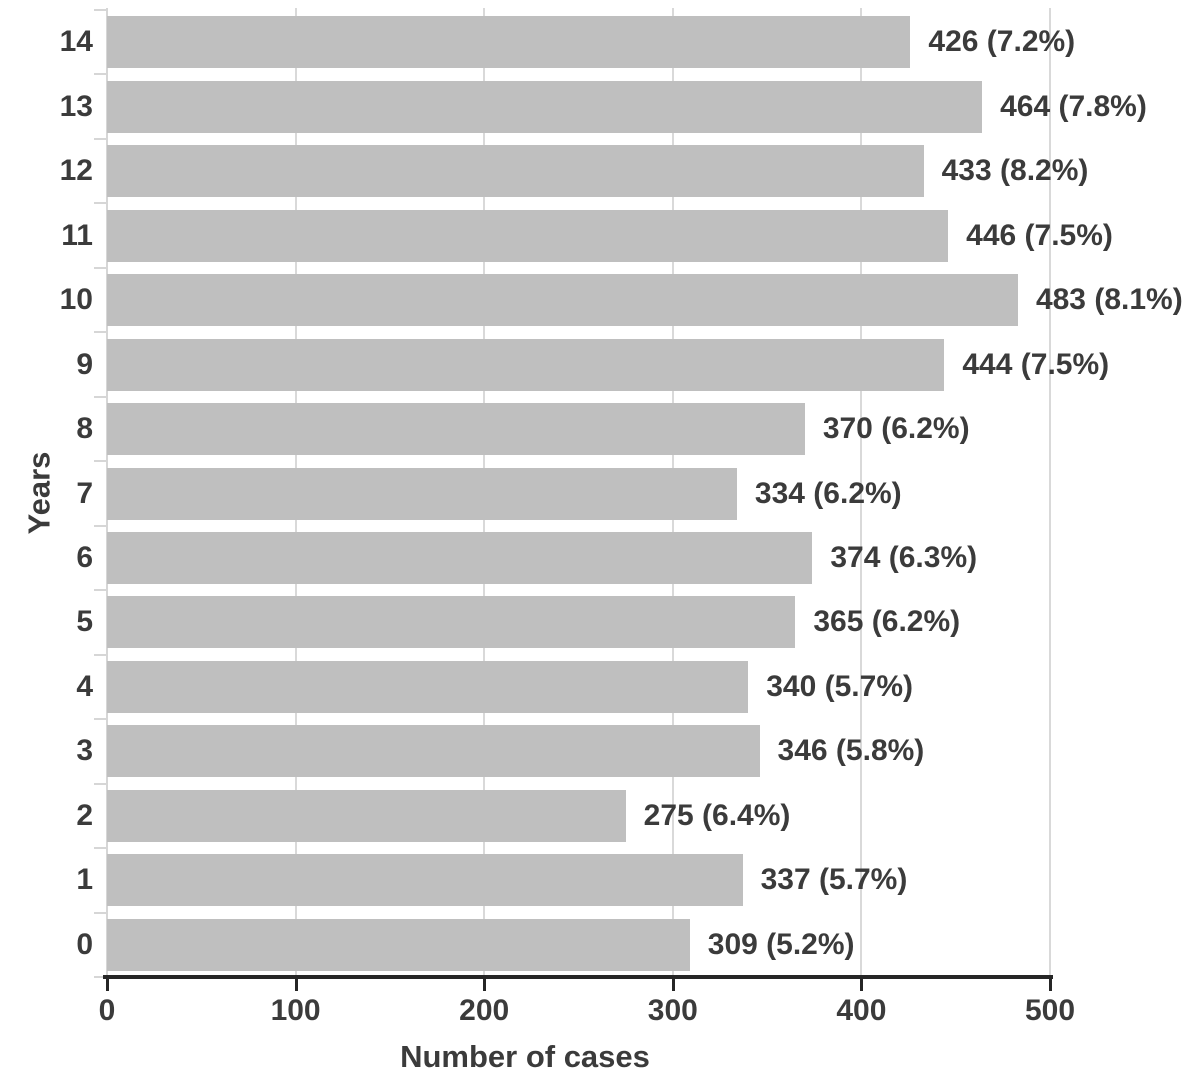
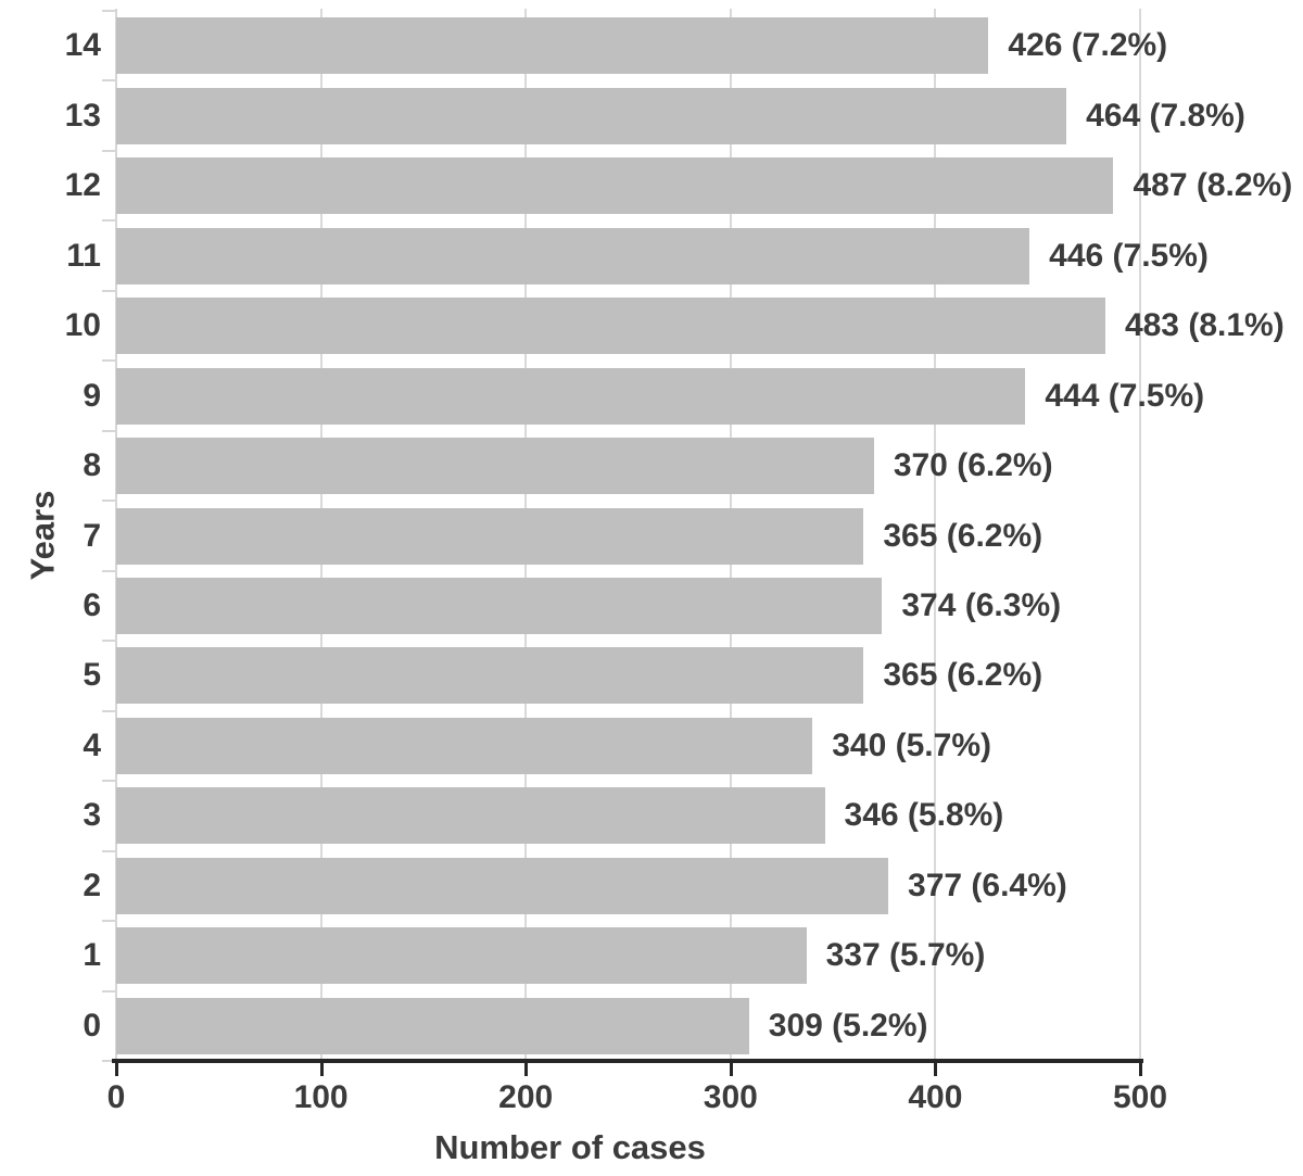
12: 433 -> 487
7: 334 -> 365
2: 275 -> 377
